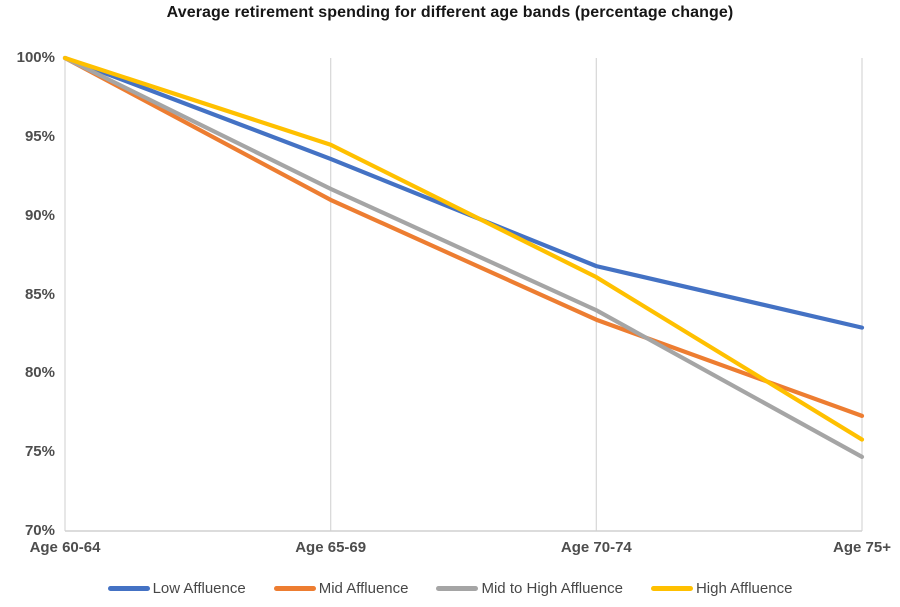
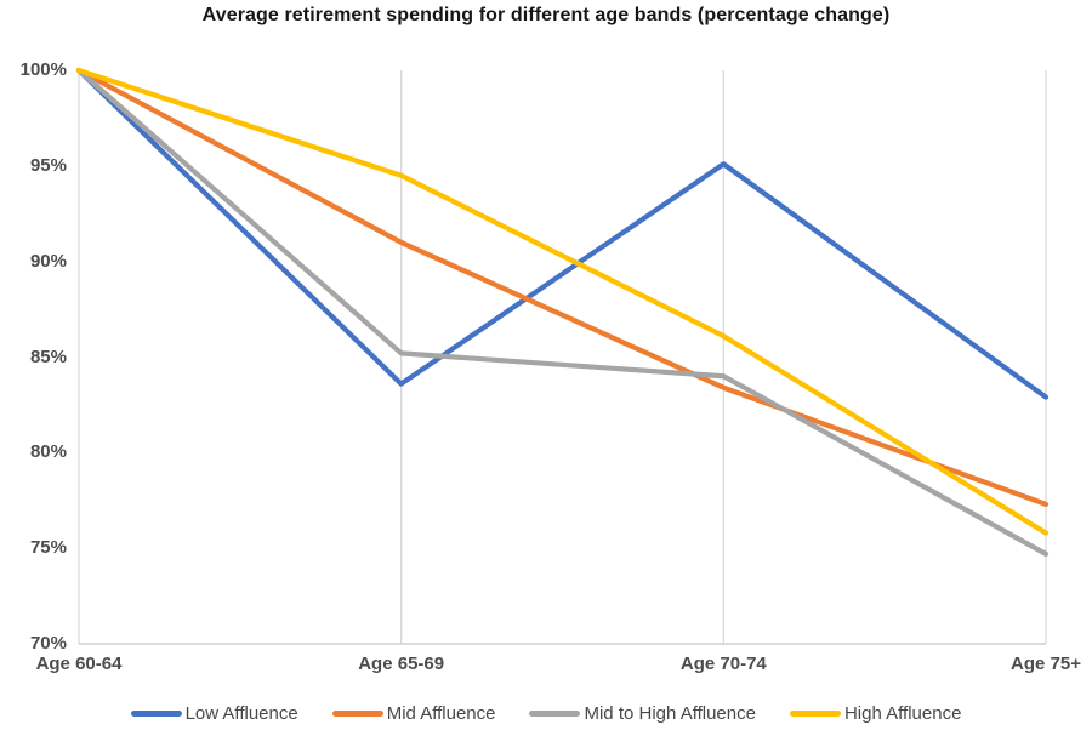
Low Affluence/Age 65-69: 93.6% -> 83.6%
Mid to High Affluence/Age 65-69: 91.7% -> 85.2%
Low Affluence/Age 70-74: 86.8% -> 95.1%
